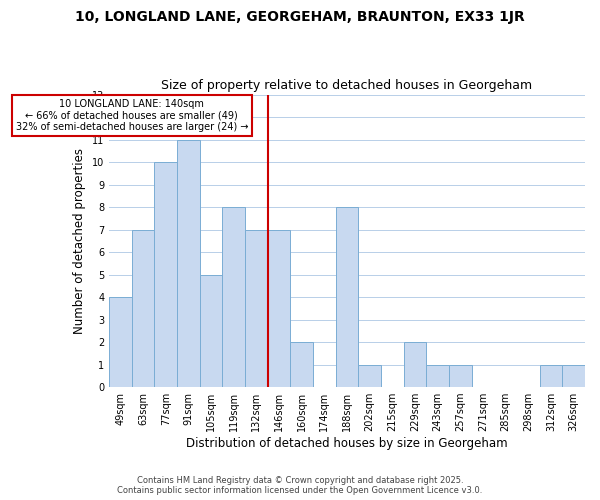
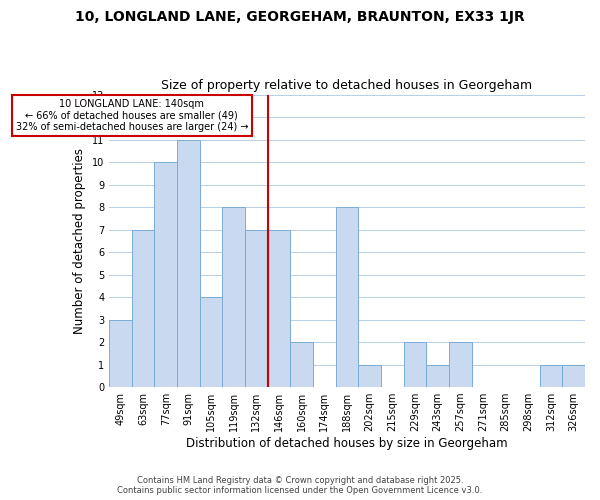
49sqm: 4 -> 3
105sqm: 5 -> 4
257sqm: 1 -> 2
